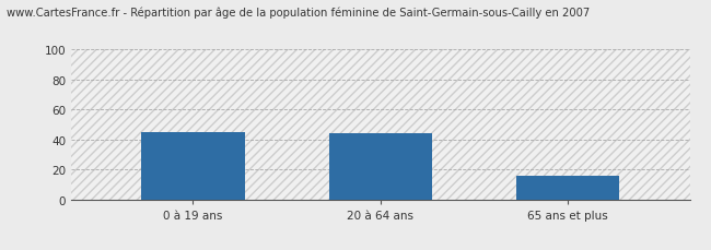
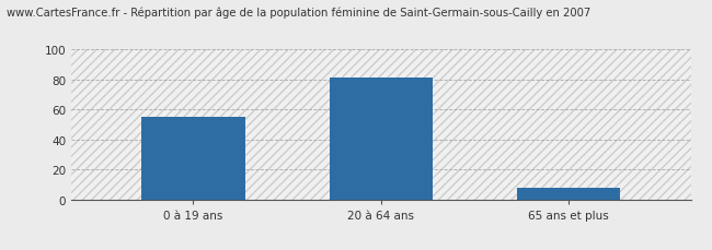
0 à 19 ans: 45 -> 55
20 à 64 ans: 44 -> 81
65 ans et plus: 16 -> 8
